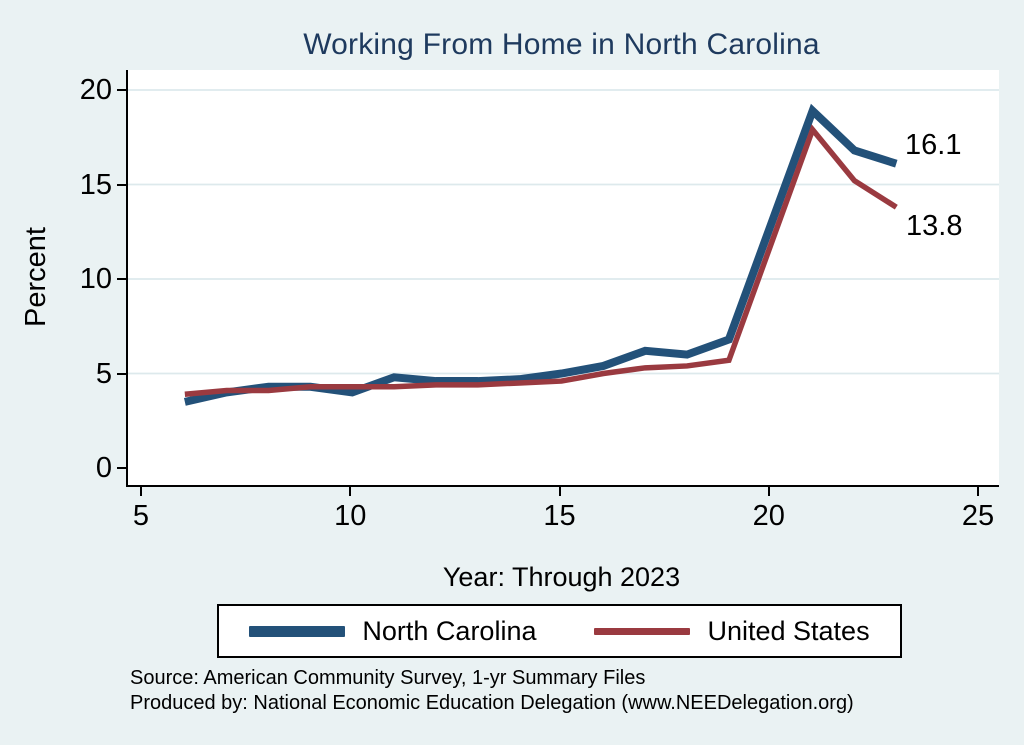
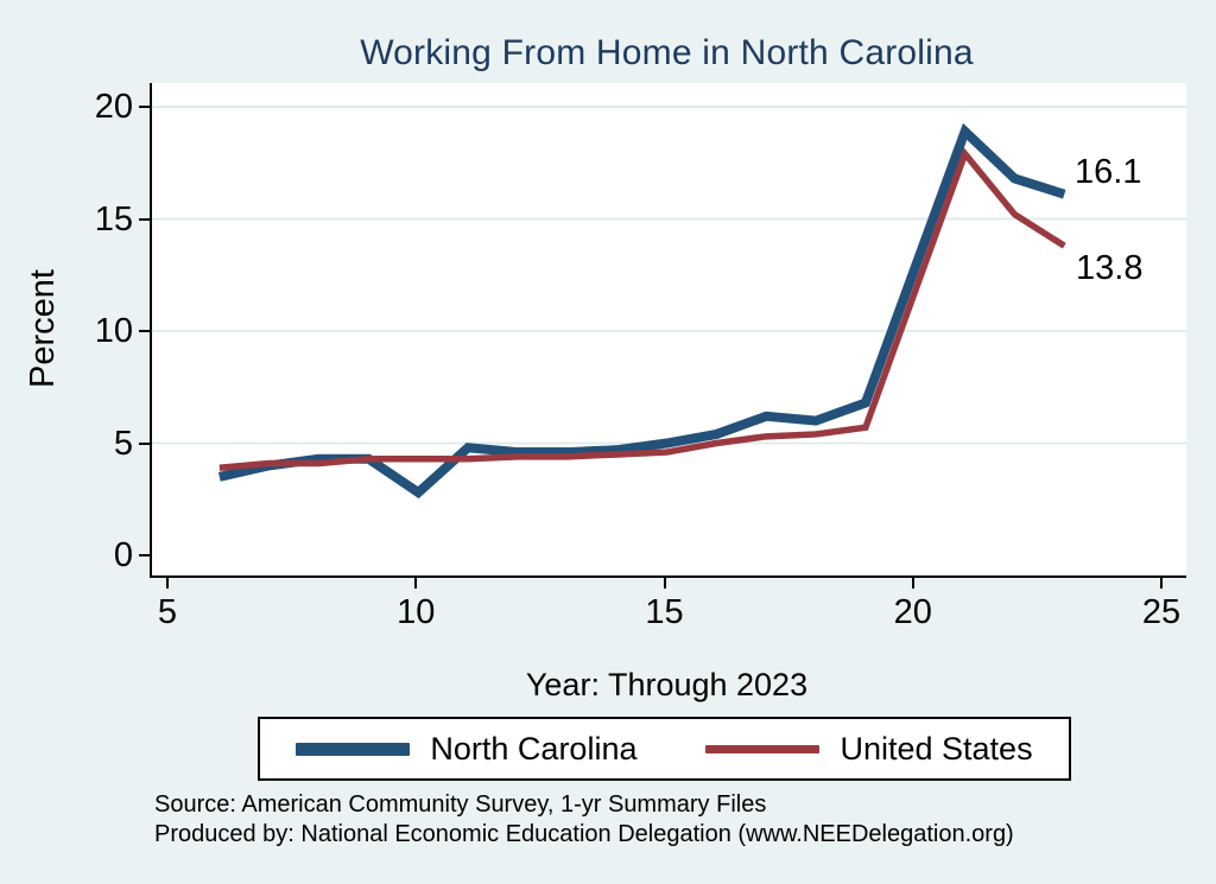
North Carolina/10: 4.0 -> 2.8
